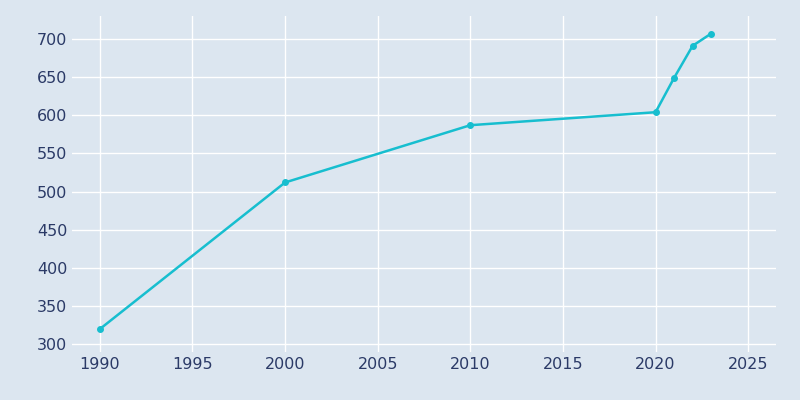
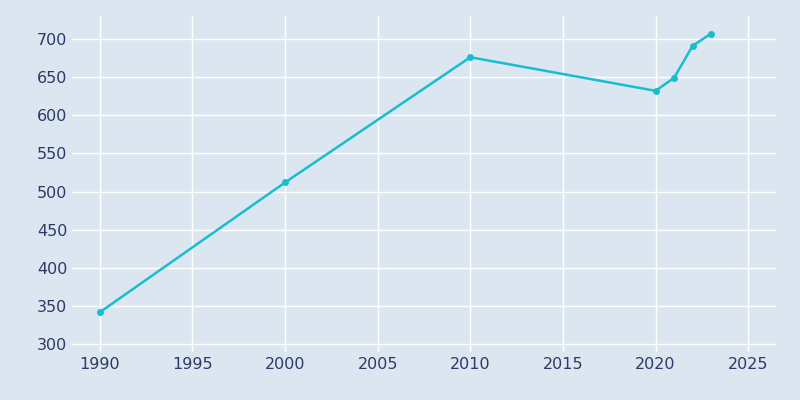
1990: 320 -> 342
2010: 587 -> 676
2020: 604 -> 632
